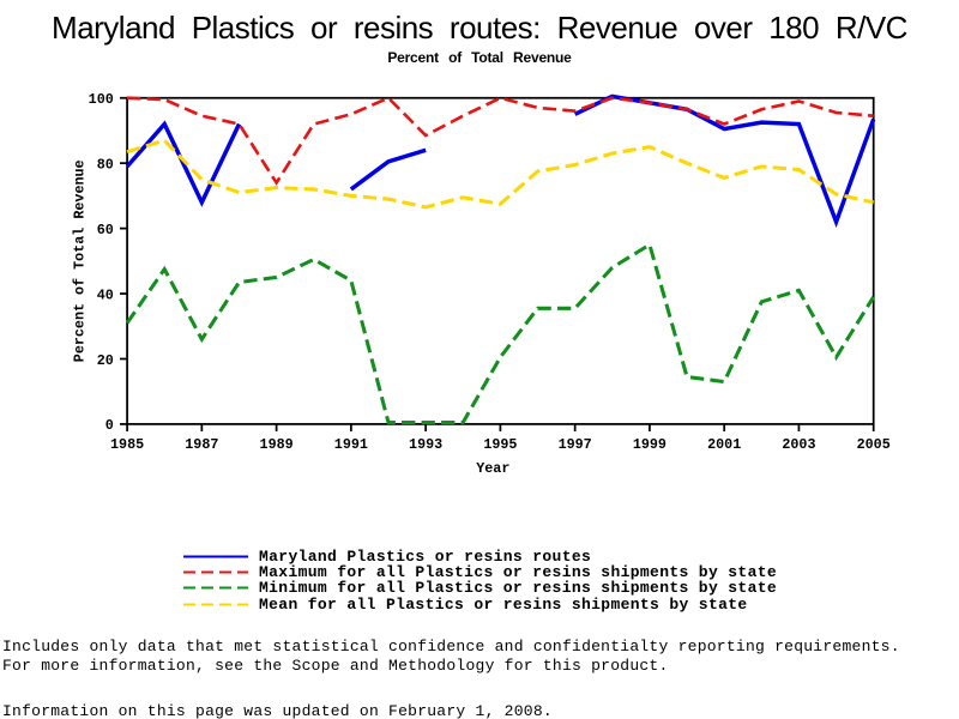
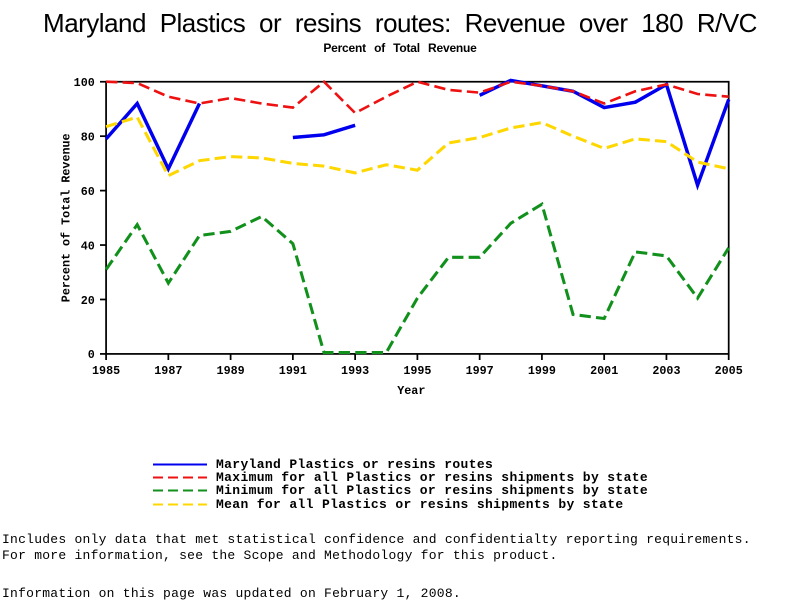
Mean for all Plastics or resins shipments by state/1987: 75 -> 66
Maximum for all Plastics or resins shipments by state/1989: 74 -> 94
Maryland Plastics or resins routes/1991: 72 -> 80
Maximum for all Plastics or resins shipments by state/1991: 95 -> 90
Minimum for all Plastics or resins shipments by state/1991: 44 -> 40
Maryland Plastics or resins routes/2003: 92 -> 99
Minimum for all Plastics or resins shipments by state/2003: 41 -> 36
